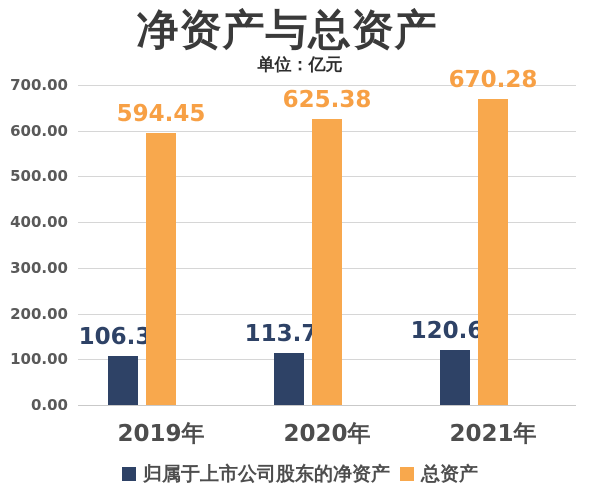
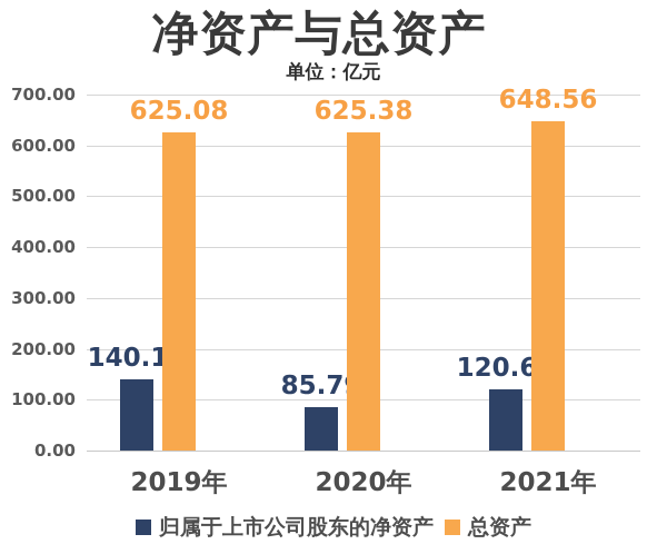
归属于上市公司股东的净资产/2019年: 106.31 -> 140.12
总资产/2019年: 594.45 -> 625.08
归属于上市公司股东的净资产/2020年: 113.75 -> 85.79
总资产/2021年: 670.28 -> 648.56
